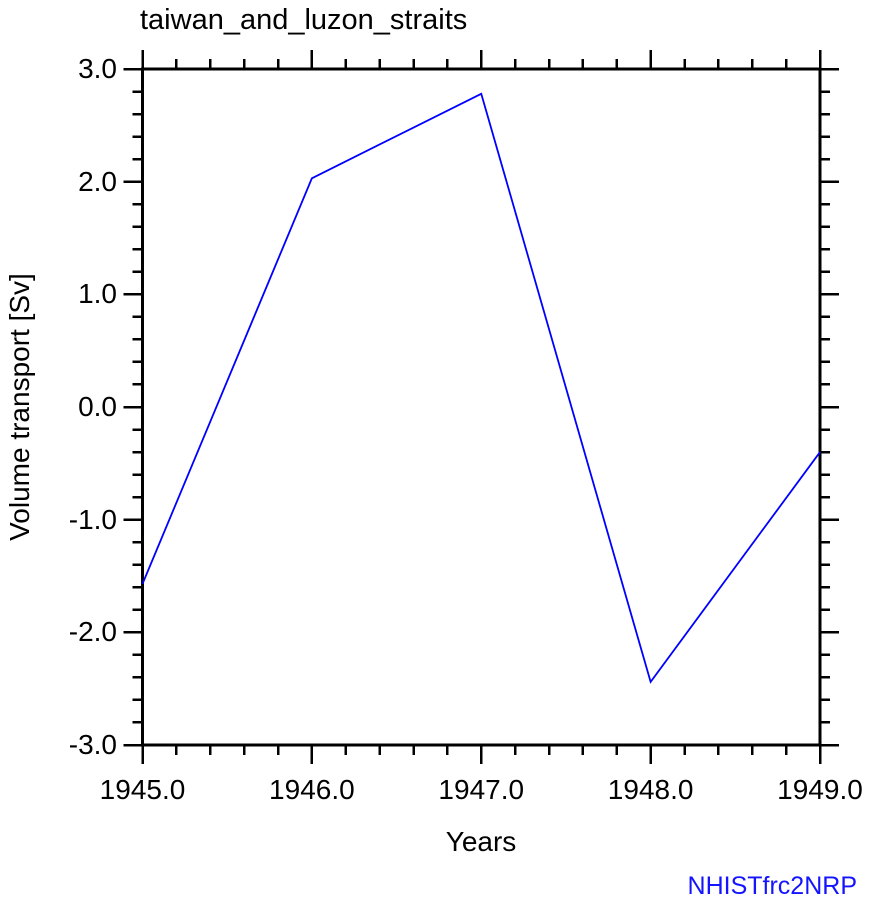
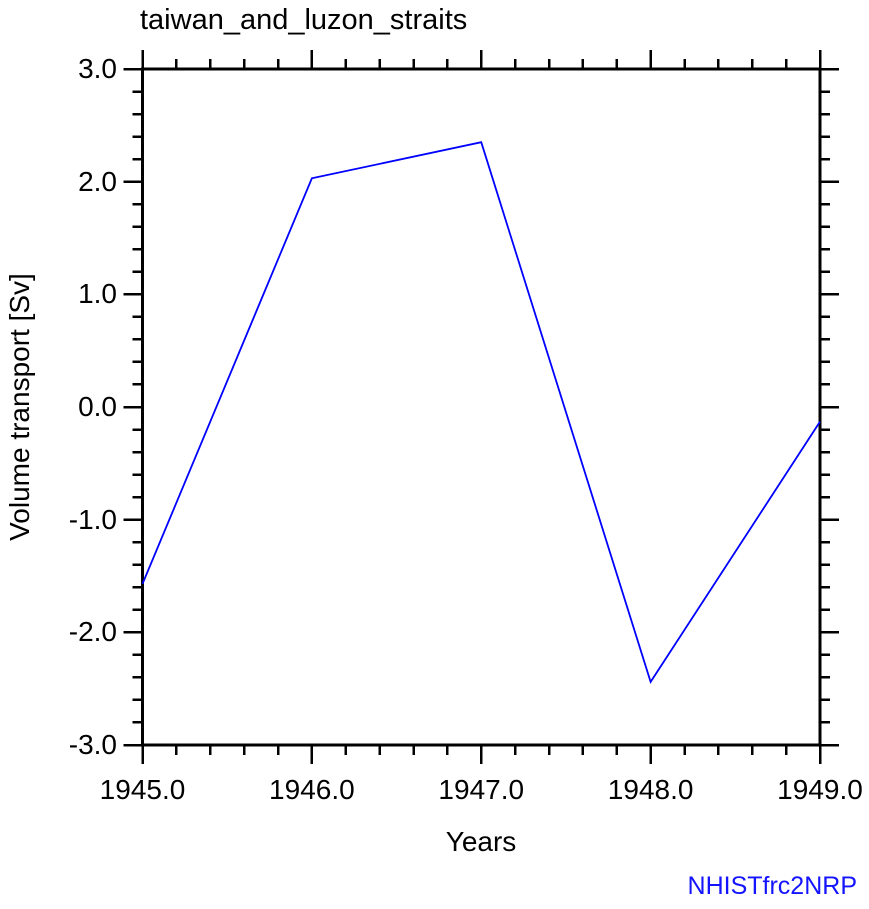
1947.0: 2.78 -> 2.35
1949.0: -0.40 -> -0.13
